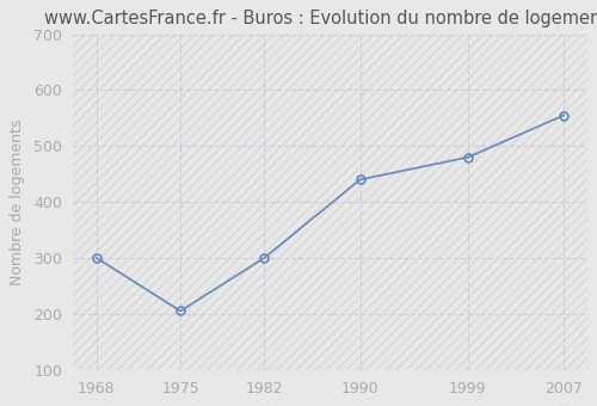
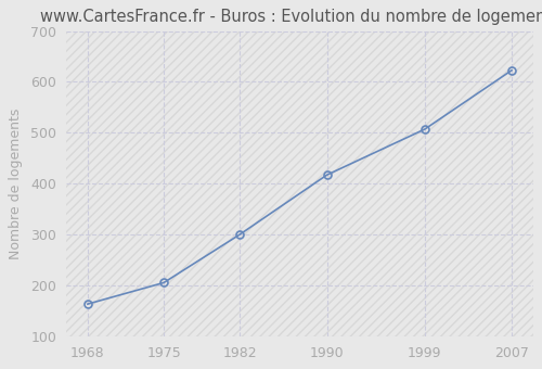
1968: 300 -> 163
1990: 440 -> 417
1999: 480 -> 507
2007: 555 -> 623
